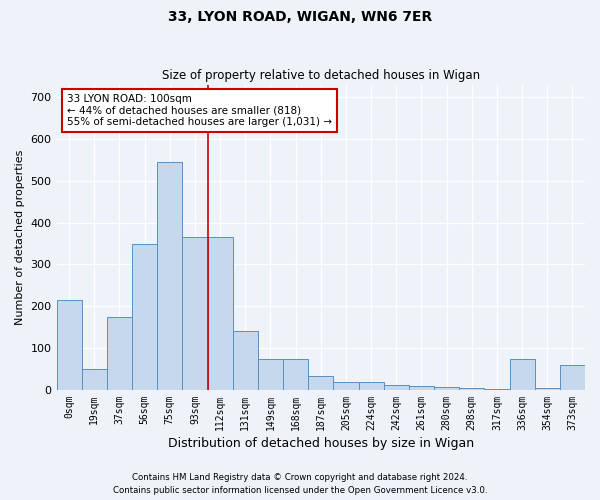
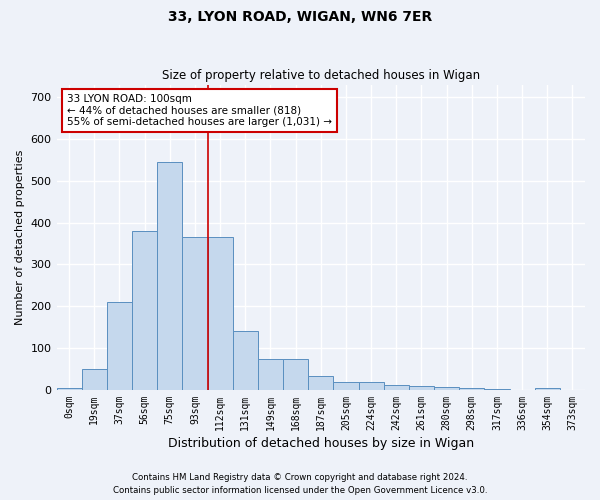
0sqm: 215 -> 4
37sqm: 175 -> 210
56sqm: 350 -> 380
336sqm: 75 -> 1
373sqm: 60 -> 1
